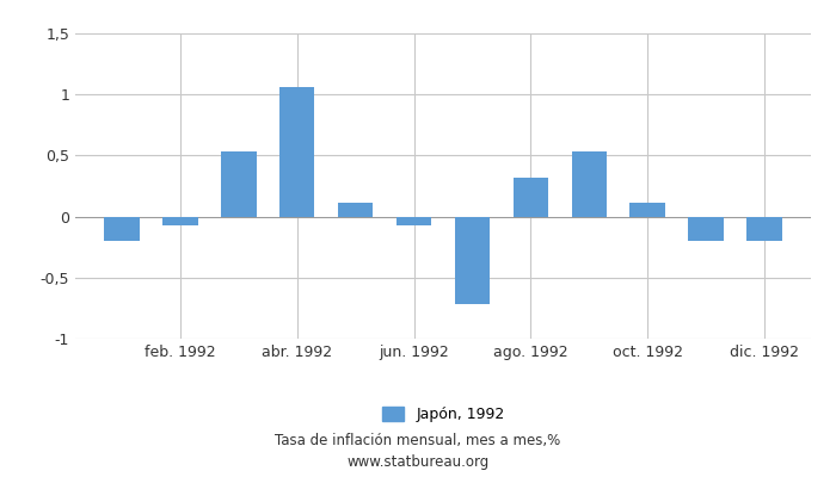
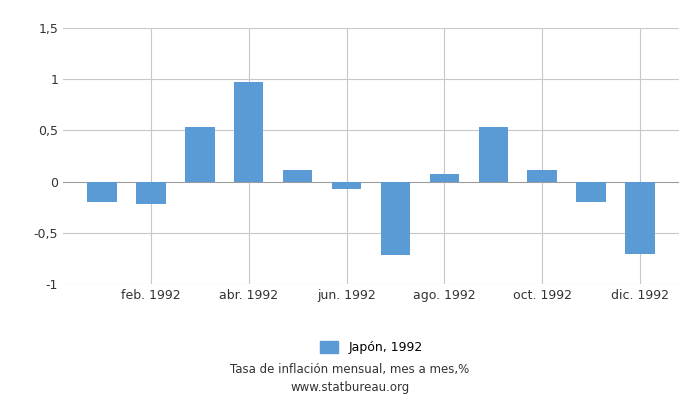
feb. 1992: -0,07 -> -0,22
abr. 1992: 1,06 -> 0,97
ago. 1992: 0,32 -> 0,07
dic. 1992: -0,20 -> -0,71
